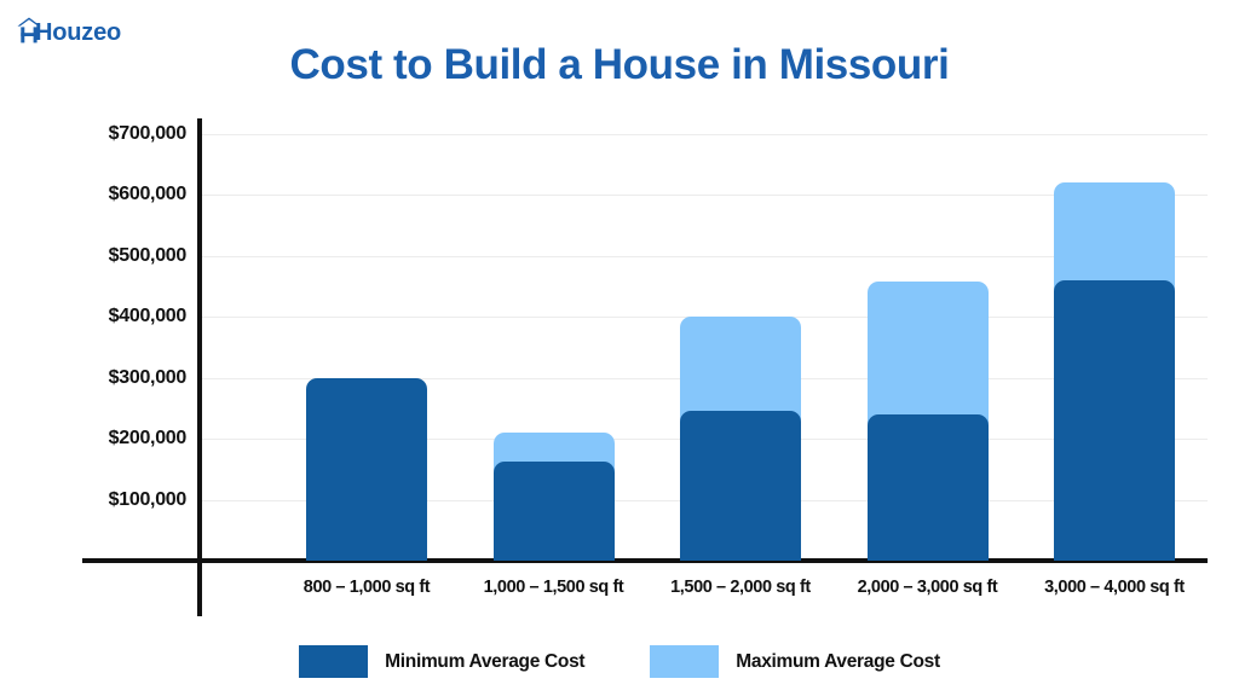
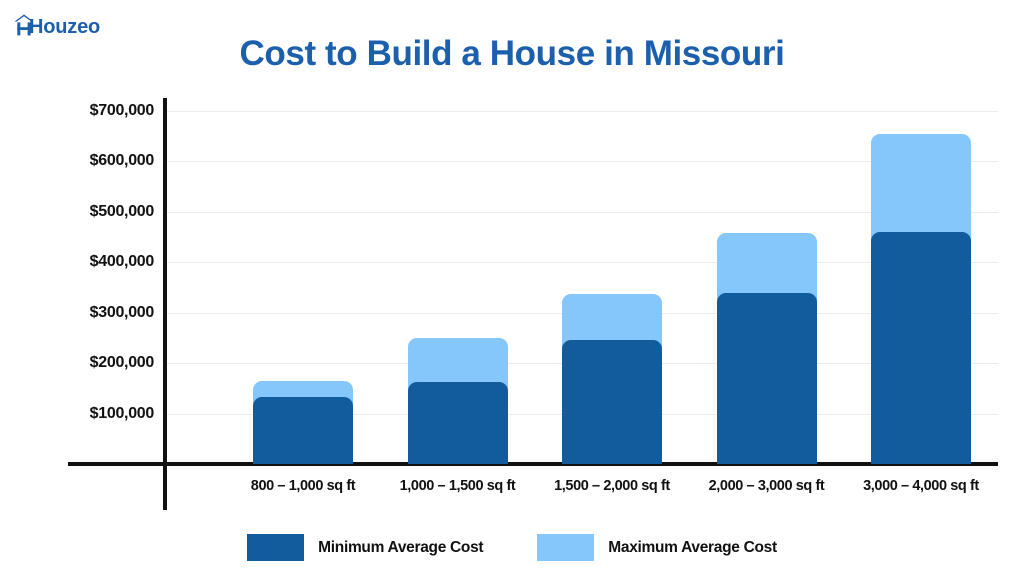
Minimum Average Cost/800 – 1,000 sq ft: $300000 -> $130000
Maximum Average Cost/1,000 – 1,500 sq ft: $210000 -> $250000
Maximum Average Cost/1,500 – 2,000 sq ft: $400000 -> $340000
Minimum Average Cost/2,000 – 3,000 sq ft: $240000 -> $340000
Maximum Average Cost/3,000 – 4,000 sq ft: $620000 -> $660000
